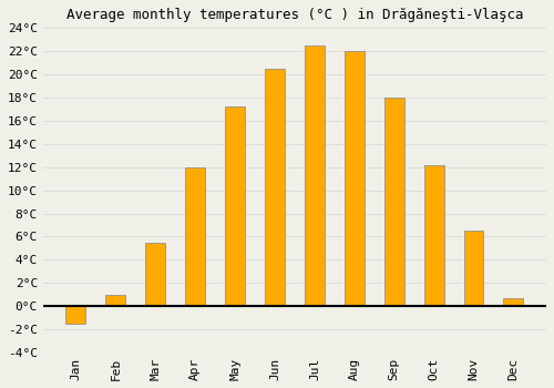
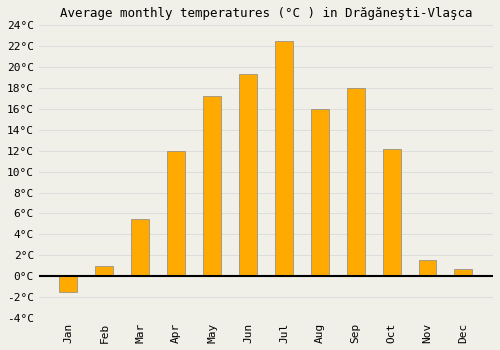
Jun: 20.5°C -> 19.3°C
Aug: 22.0°C -> 16.0°C
Nov: 6.5°C -> 1.5°C
